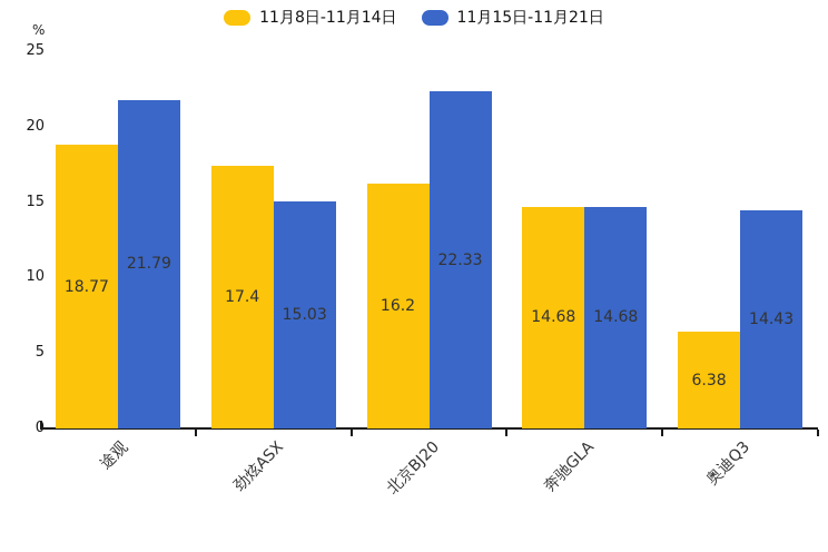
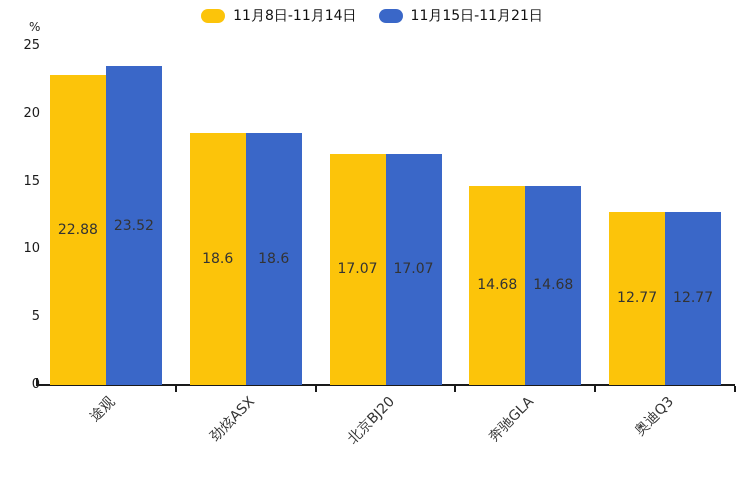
11月8日-11月14日/途观: 18.77 -> 22.88
11月15日-11月21日/途观: 21.79 -> 23.52
11月8日-11月14日/劲炫ASX: 17.4 -> 18.6
11月15日-11月21日/劲炫ASX: 15.03 -> 18.6
11月8日-11月14日/北京BJ20: 16.2 -> 17.07
11月15日-11月21日/北京BJ20: 22.33 -> 17.07
11月8日-11月14日/奥迪Q3: 6.38 -> 12.77
11月15日-11月21日/奥迪Q3: 14.43 -> 12.77
